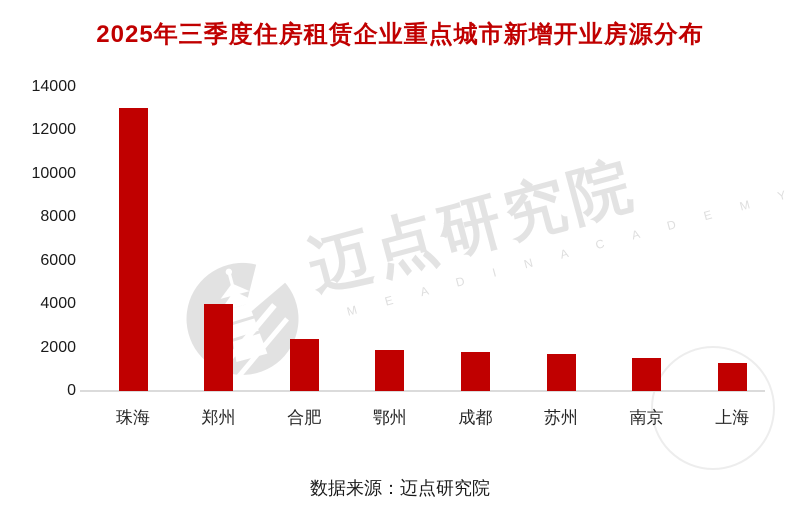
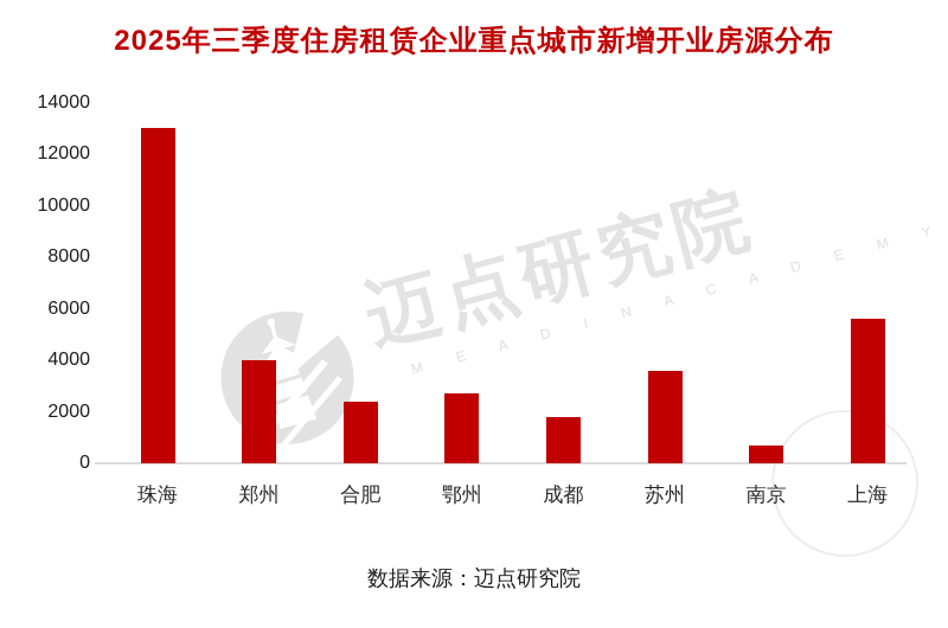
鄂州: 1900 -> 2700
苏州: 1700 -> 3600
南京: 1500 -> 700
上海: 1300 -> 5600
